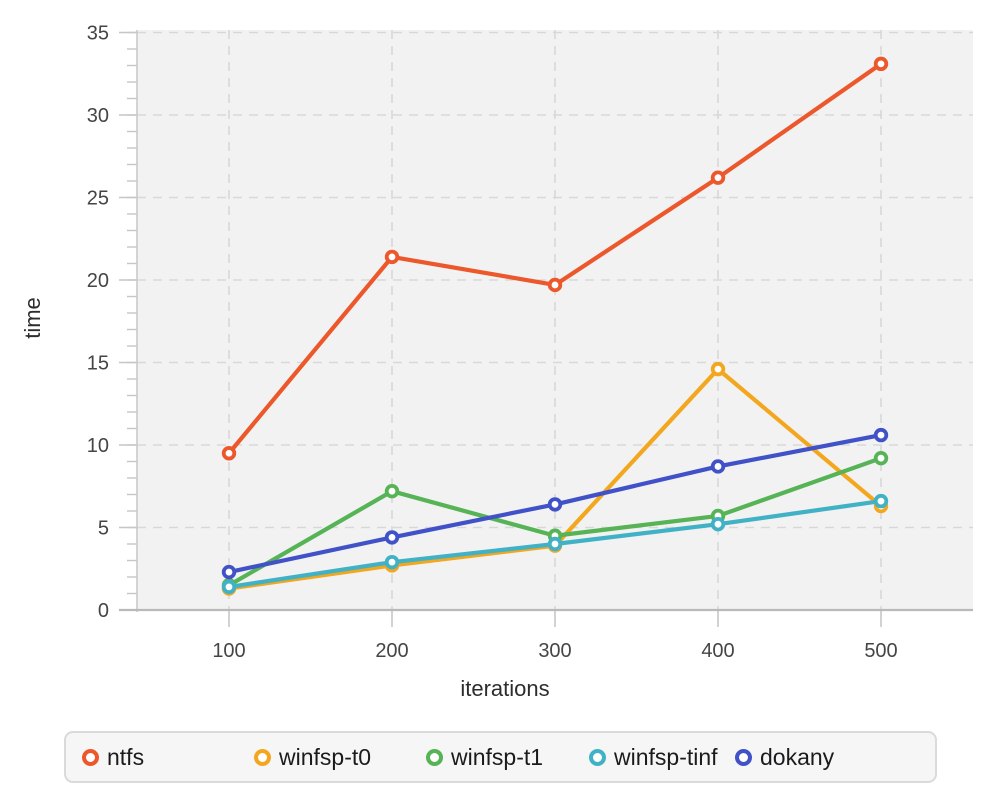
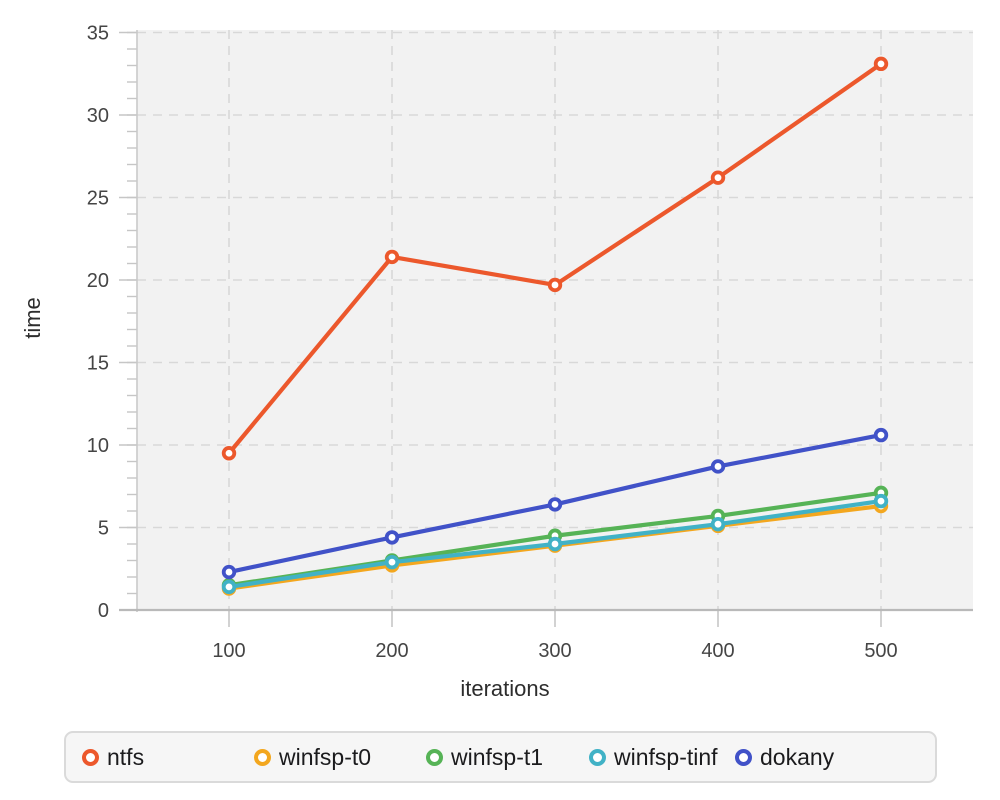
winfsp-t1/200: 7.2 -> 3.0
winfsp-t0/400: 14.6 -> 5.1
winfsp-t1/500: 9.2 -> 7.1
